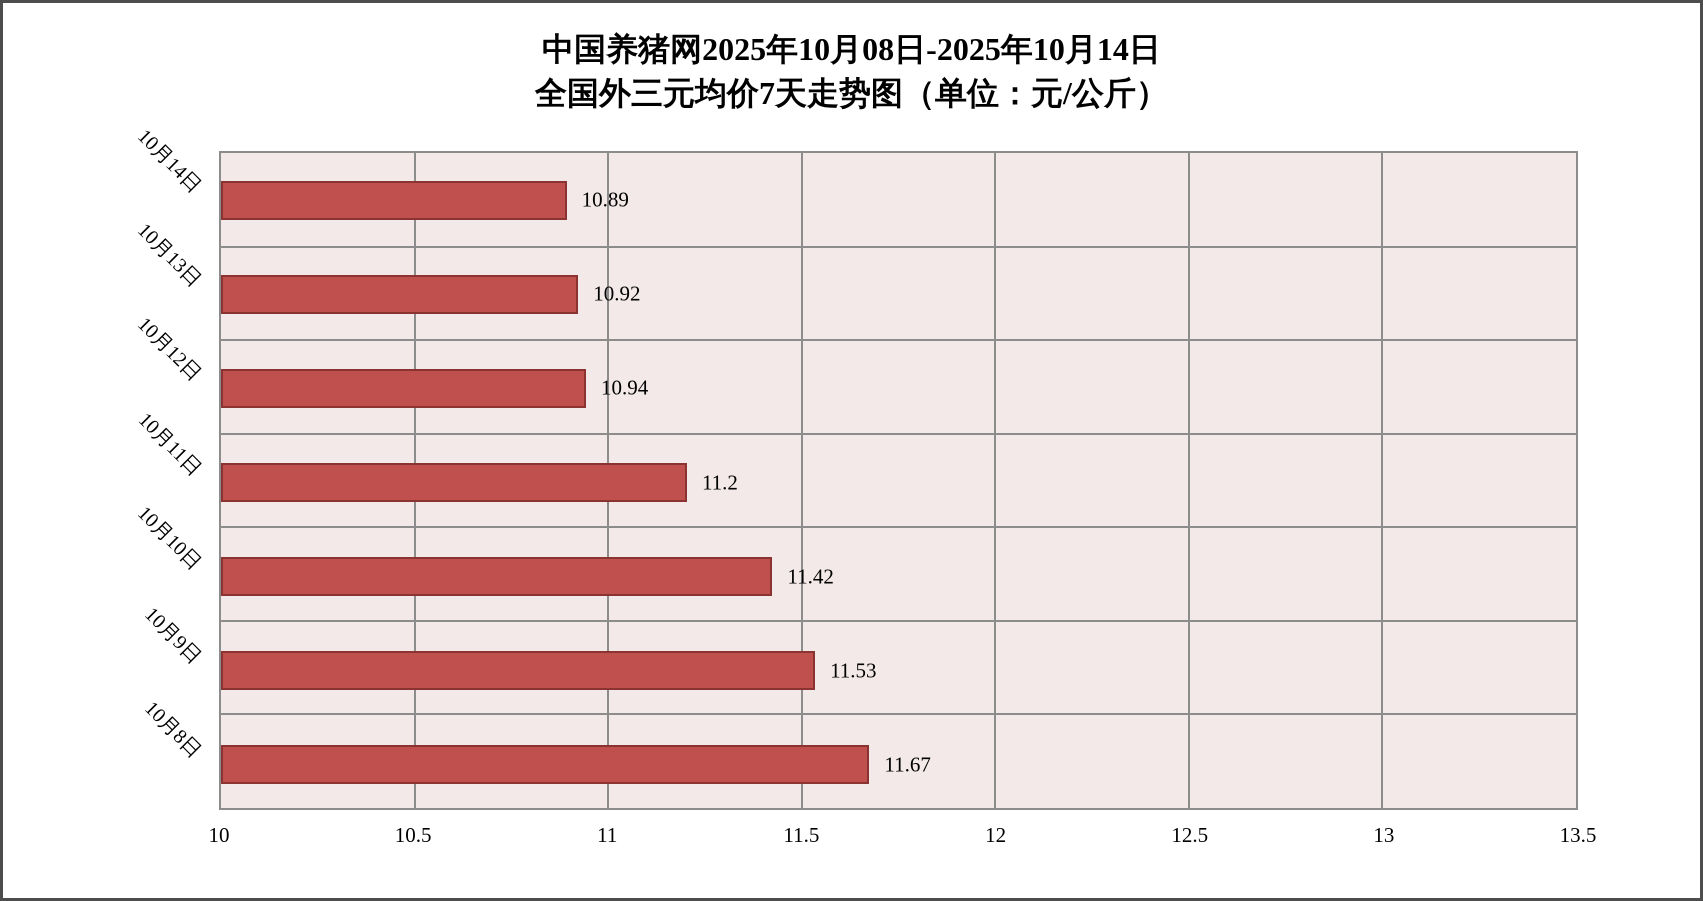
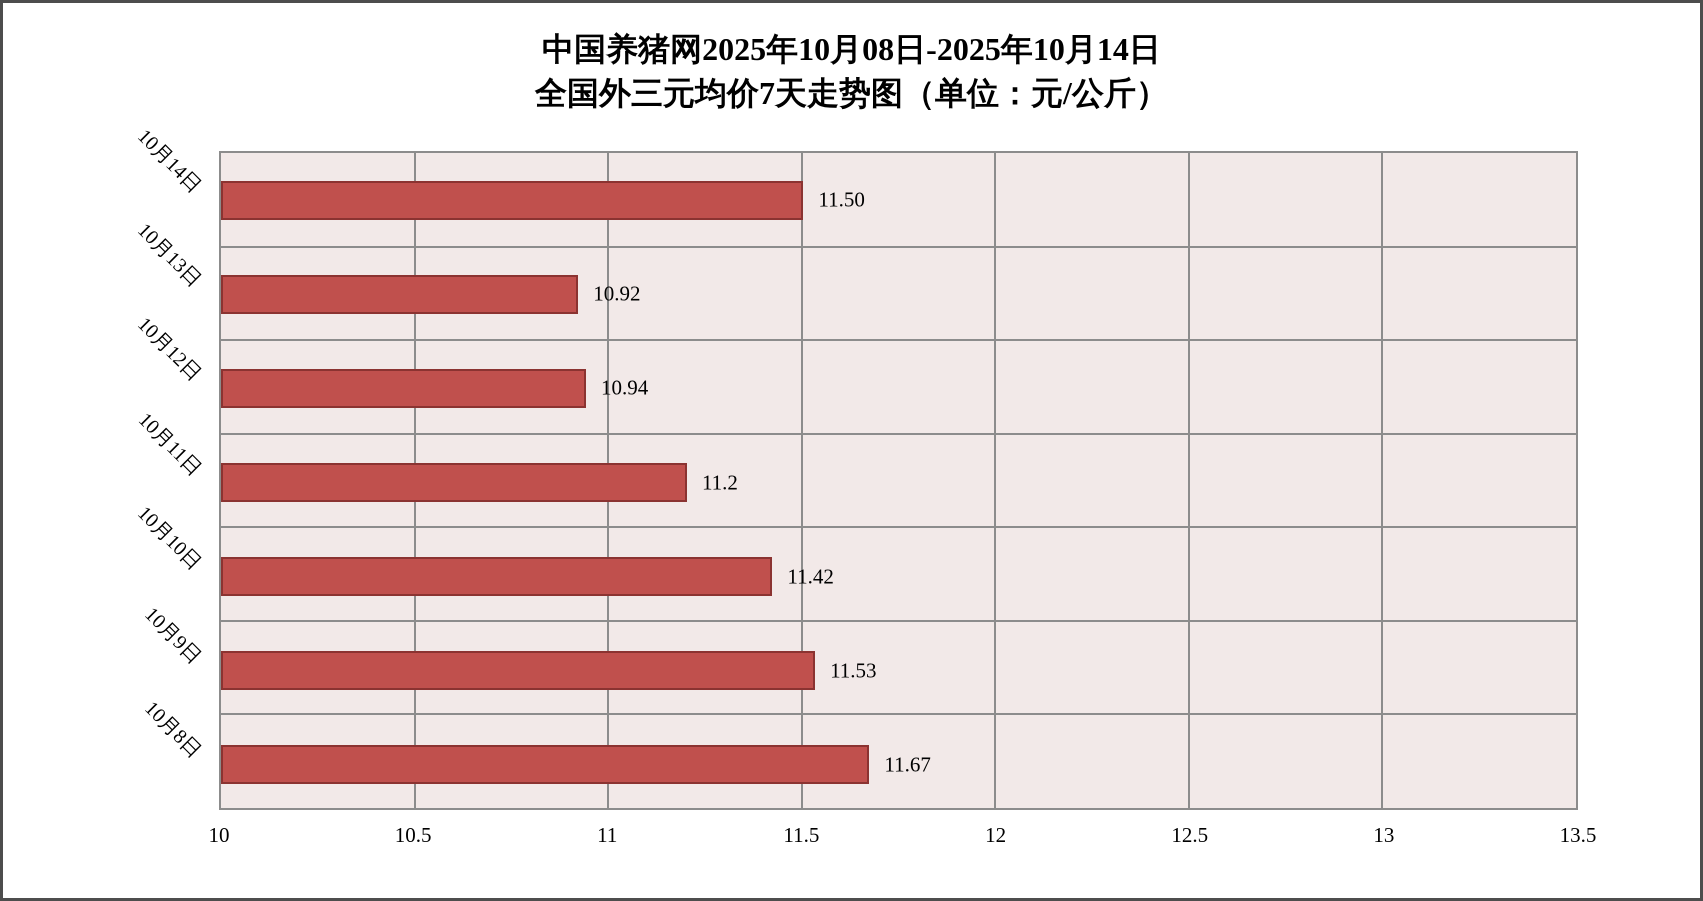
10月14日: 10.89 -> 11.50
